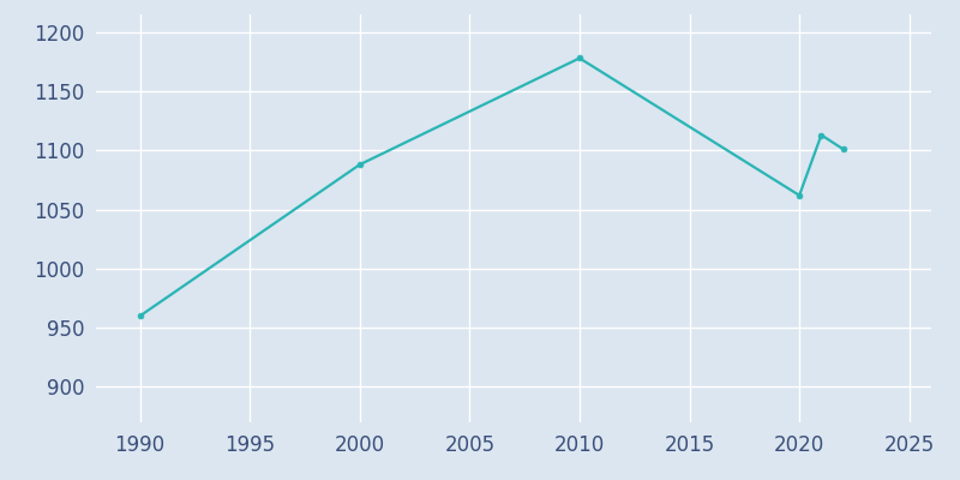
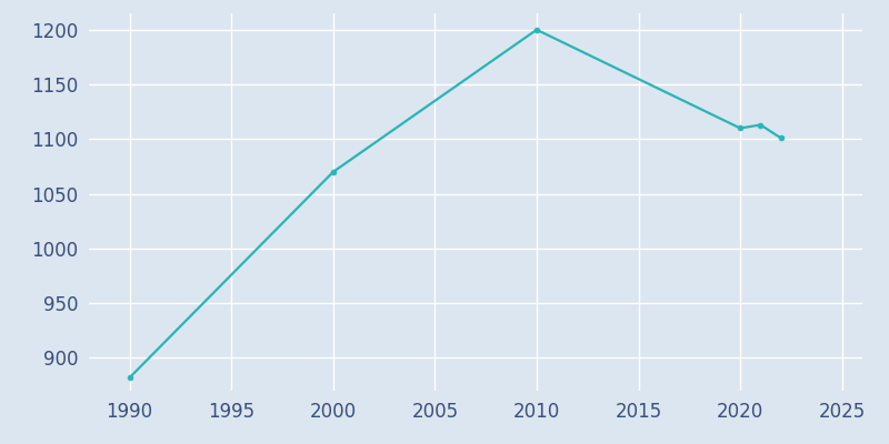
1990: 960 -> 882
2000: 1088 -> 1070
2010: 1178 -> 1200
2020: 1062 -> 1110
